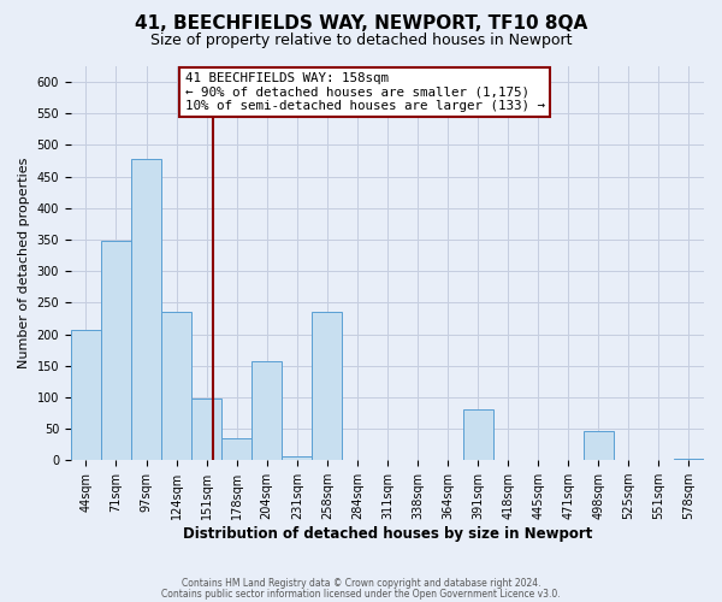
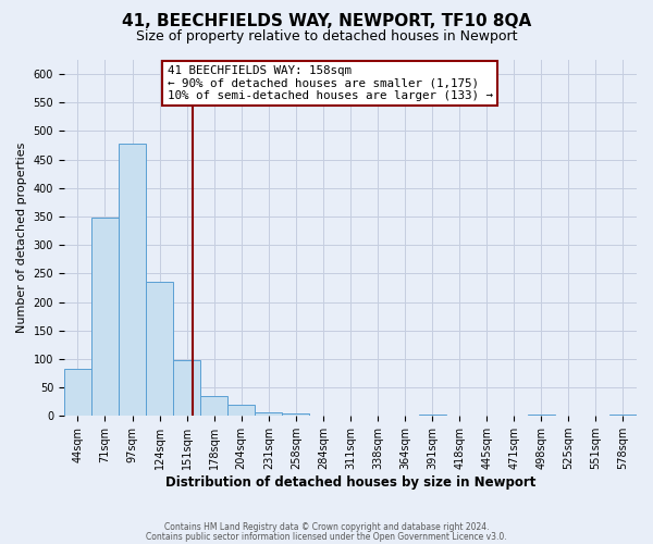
44sqm: 206 -> 83
204sqm: 158 -> 19
258sqm: 236 -> 5
391sqm: 80 -> 2
498sqm: 46 -> 2
